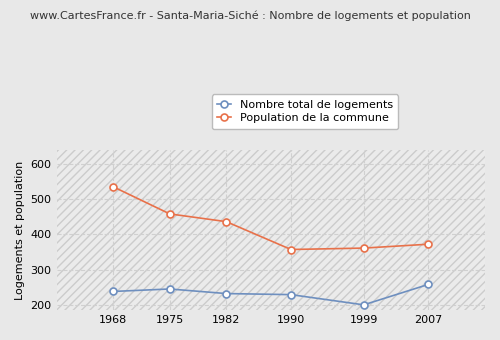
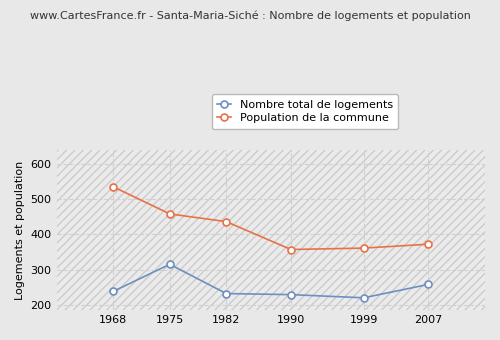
Nombre total de logements/1975: 245 -> 315
Nombre total de logements/1999: 200 -> 220
